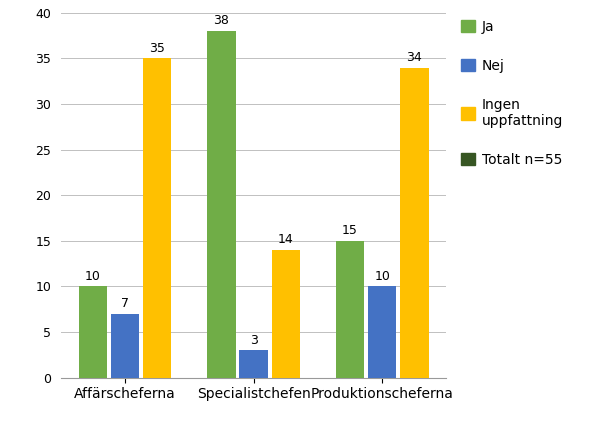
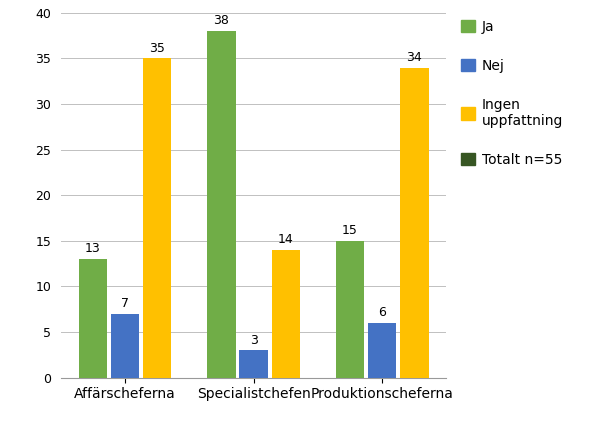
Ja/Affärscheferna: 10 -> 13
Nej/Produktionscheferna: 10 -> 6
